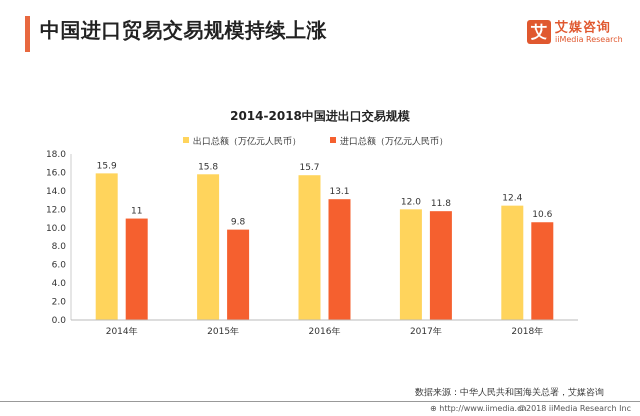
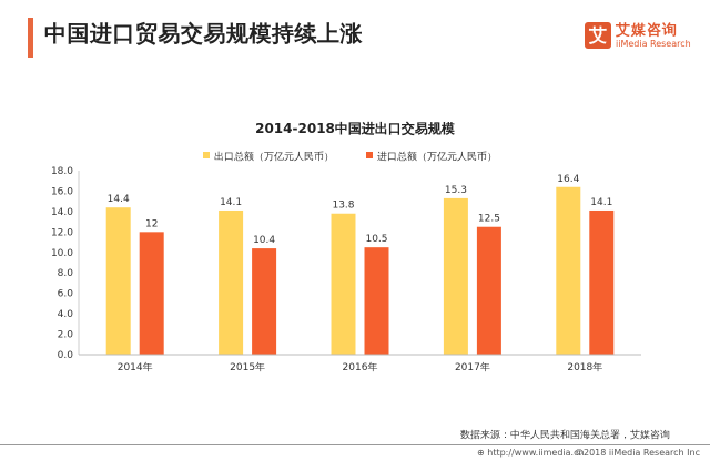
出口总额（万亿元人民币）/2014年: 15.9 -> 14.4
进口总额（万亿元人民币）/2014年: 11 -> 12
出口总额（万亿元人民币）/2015年: 15.8 -> 14.1
进口总额（万亿元人民币）/2015年: 9.8 -> 10.4
出口总额（万亿元人民币）/2016年: 15.7 -> 13.8
进口总额（万亿元人民币）/2016年: 13.1 -> 10.5
出口总额（万亿元人民币）/2017年: 12.0 -> 15.3
进口总额（万亿元人民币）/2017年: 11.8 -> 12.5
出口总额（万亿元人民币）/2018年: 12.4 -> 16.4
进口总额（万亿元人民币）/2018年: 10.6 -> 14.1
